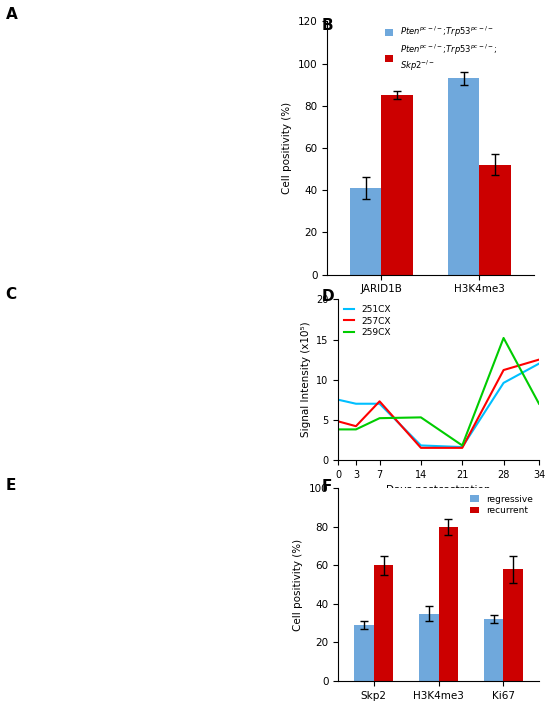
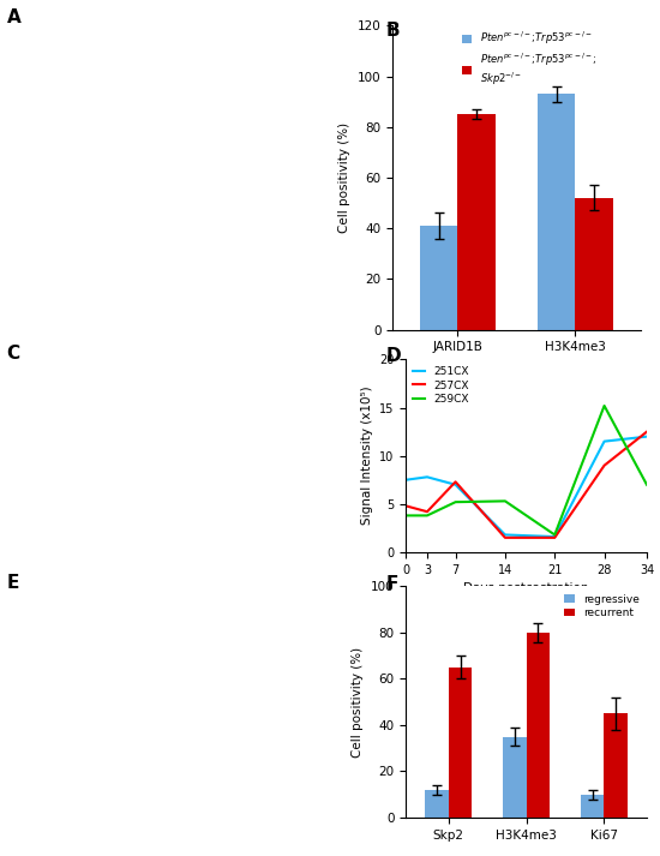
251CX/3: 7.0 -> 7.8
251CX/28: 9.6 -> 11.5
257CX/28: 11.2 -> 9.0
regressive/Skp2: 29 -> 12
recurrent/Skp2: 60 -> 65
regressive/Ki67: 32 -> 10
recurrent/Ki67: 58 -> 45
